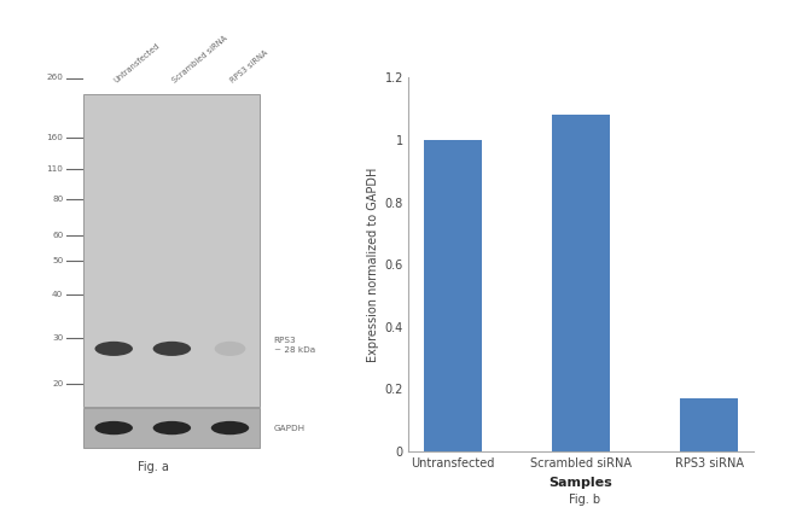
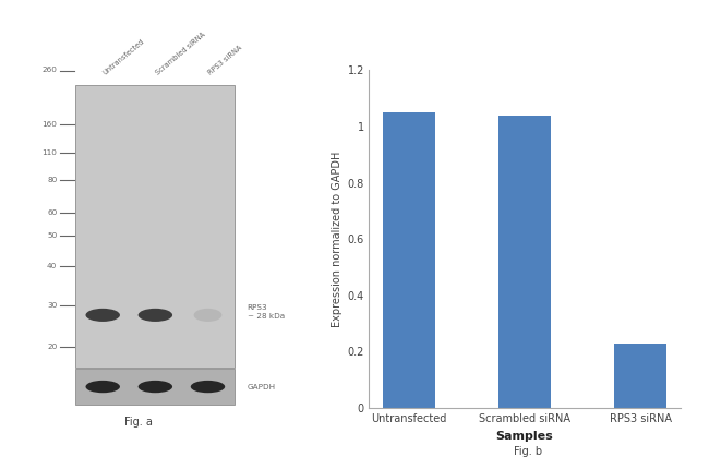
Untransfected: 1.00 -> 1.05
Scrambled siRNA: 1.08 -> 1.04
RPS3 siRNA: 0.17 -> 0.23
